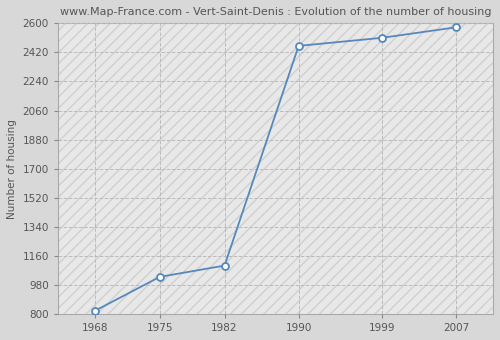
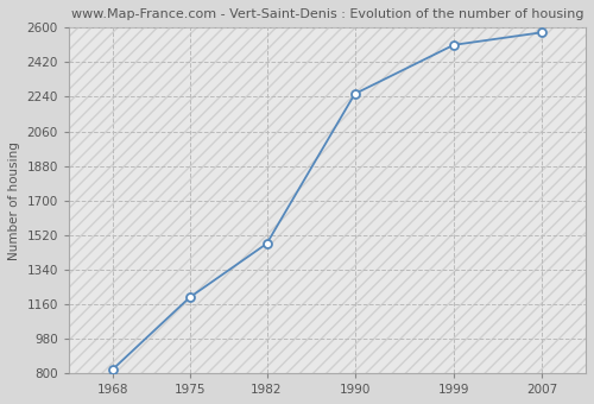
1975: 1030 -> 1200
1982: 1100 -> 1480
1990: 2460 -> 2260
